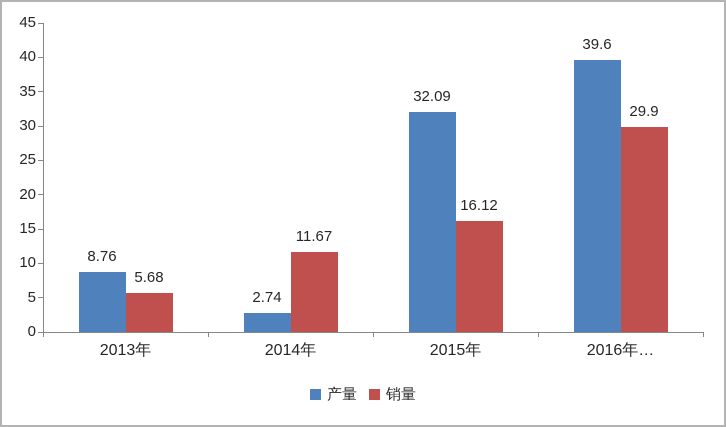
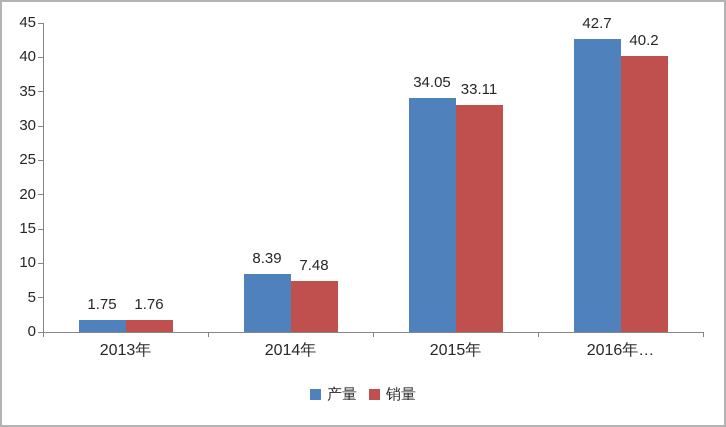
产量/2013年: 8.76 -> 1.75
销量/2013年: 5.68 -> 1.76
产量/2014年: 2.74 -> 8.39
销量/2014年: 11.67 -> 7.48
产量/2015年: 32.09 -> 34.05
销量/2015年: 16.12 -> 33.11
产量/2016年…: 39.6 -> 42.7
销量/2016年…: 29.9 -> 40.2
